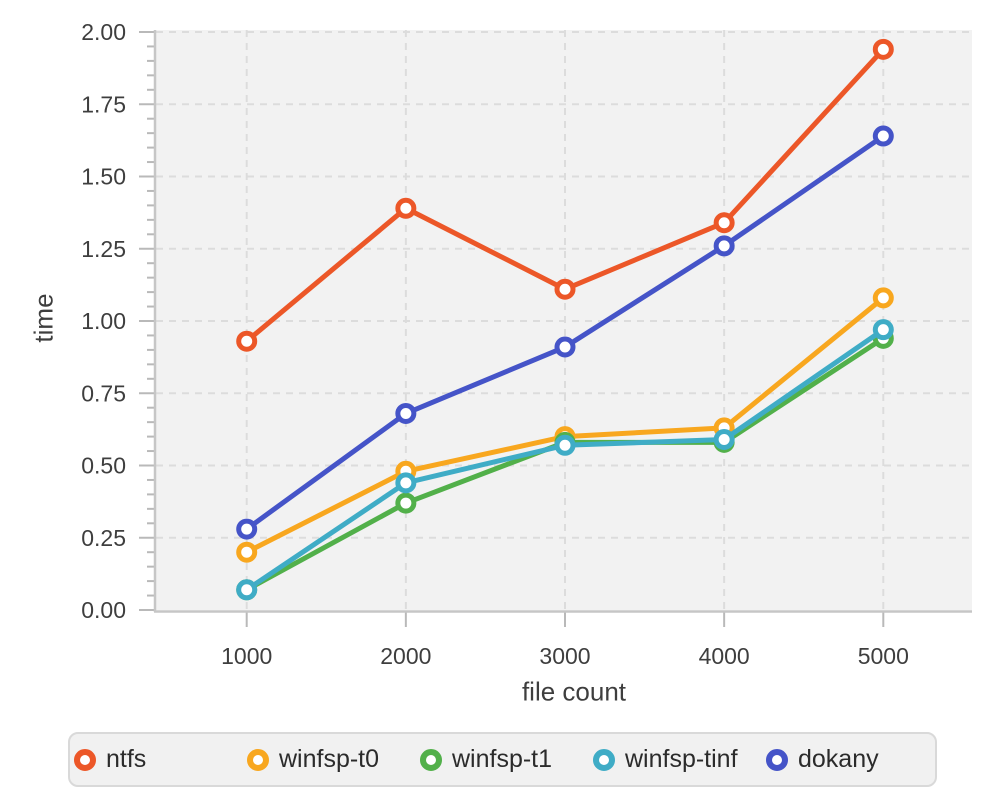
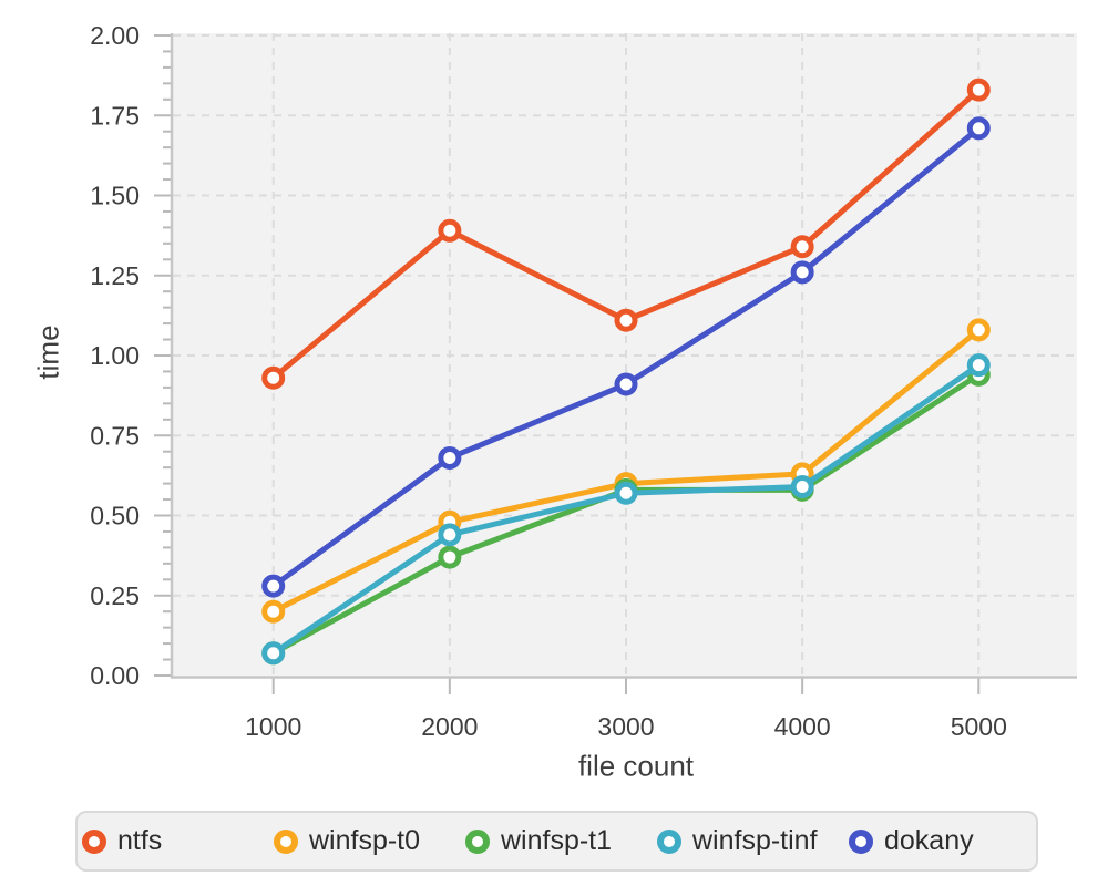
ntfs/5000: 1.94 -> 1.83
dokany/5000: 1.64 -> 1.71
